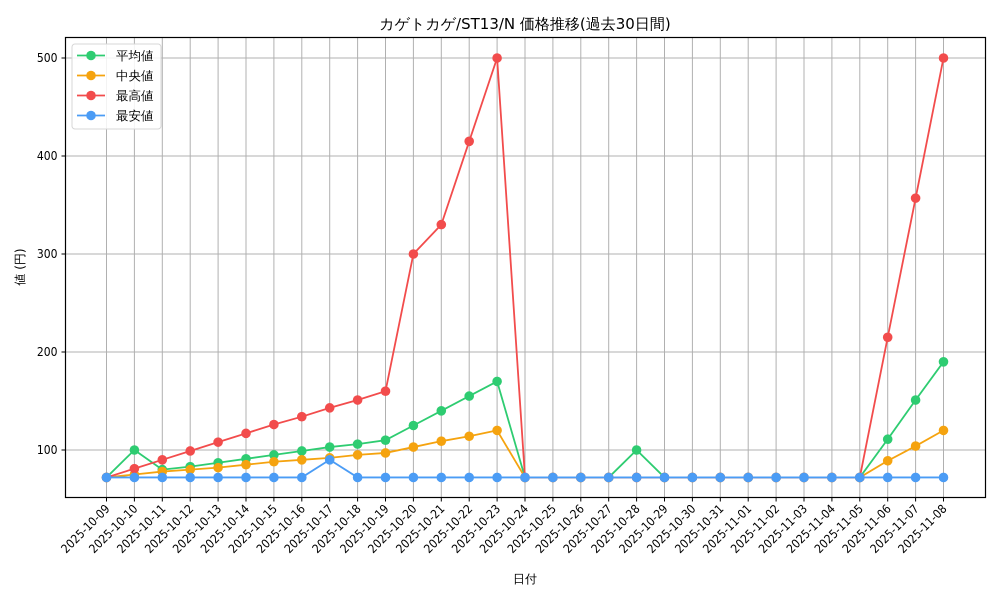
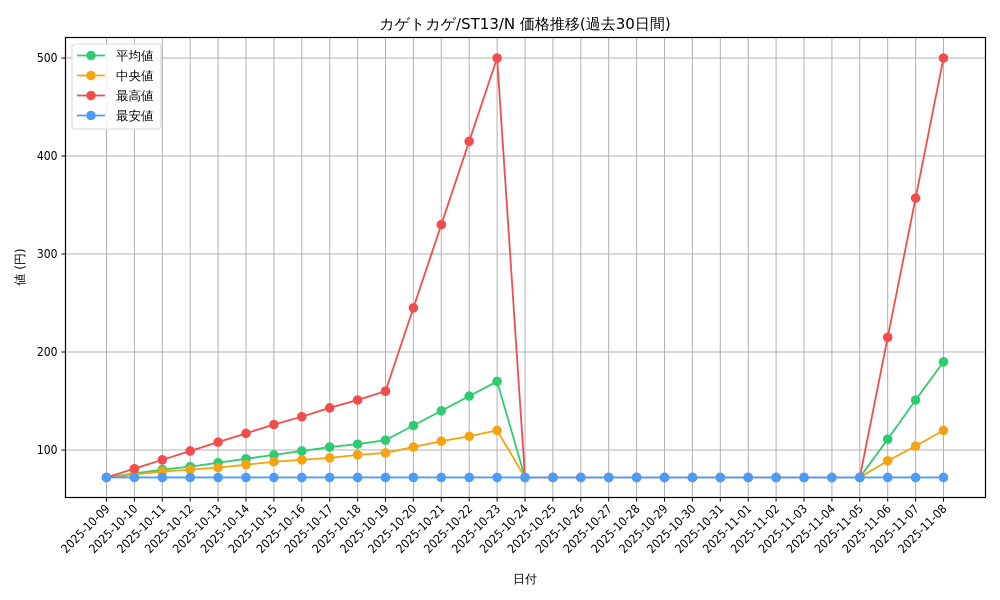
平均値/2025-10-10: 100 -> 80
最安値/2025-10-17: 90 -> 70
最高値/2025-10-20: 300 -> 240
平均値/2025-10-28: 100 -> 70
